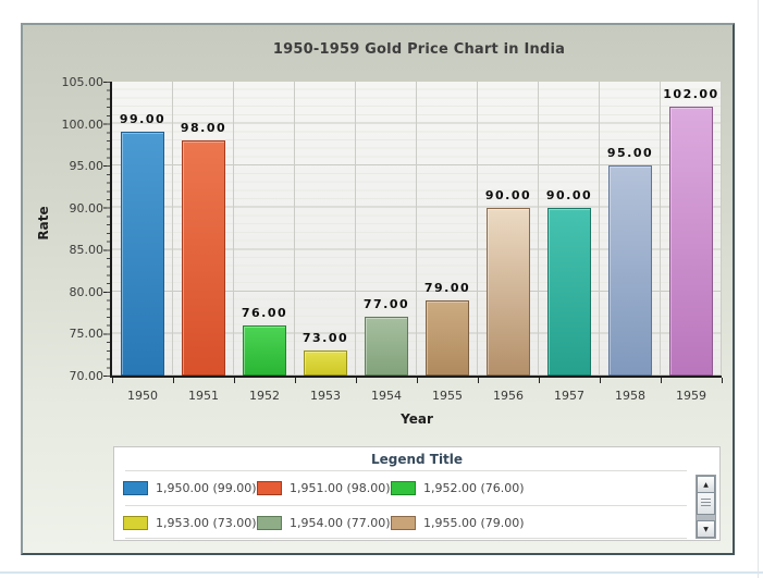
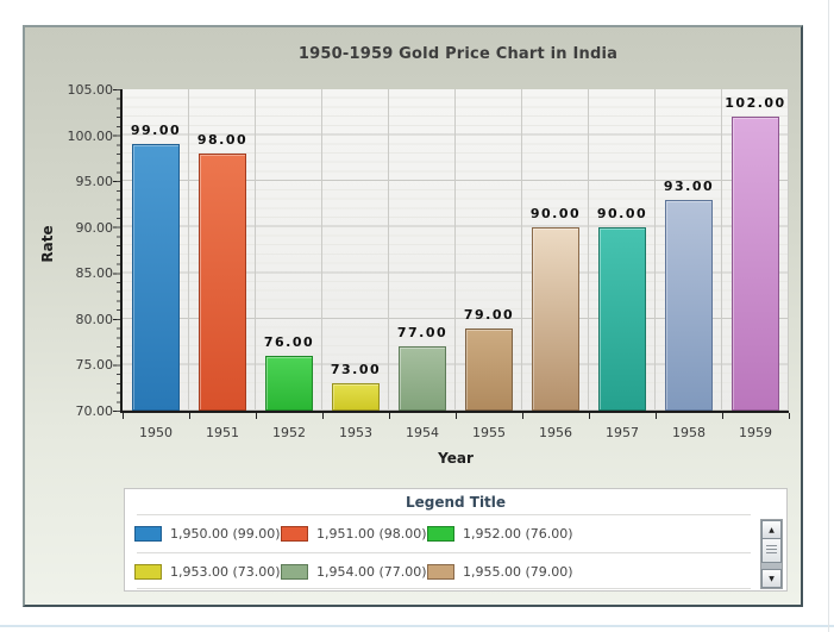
1958: 95.00 -> 93.00
